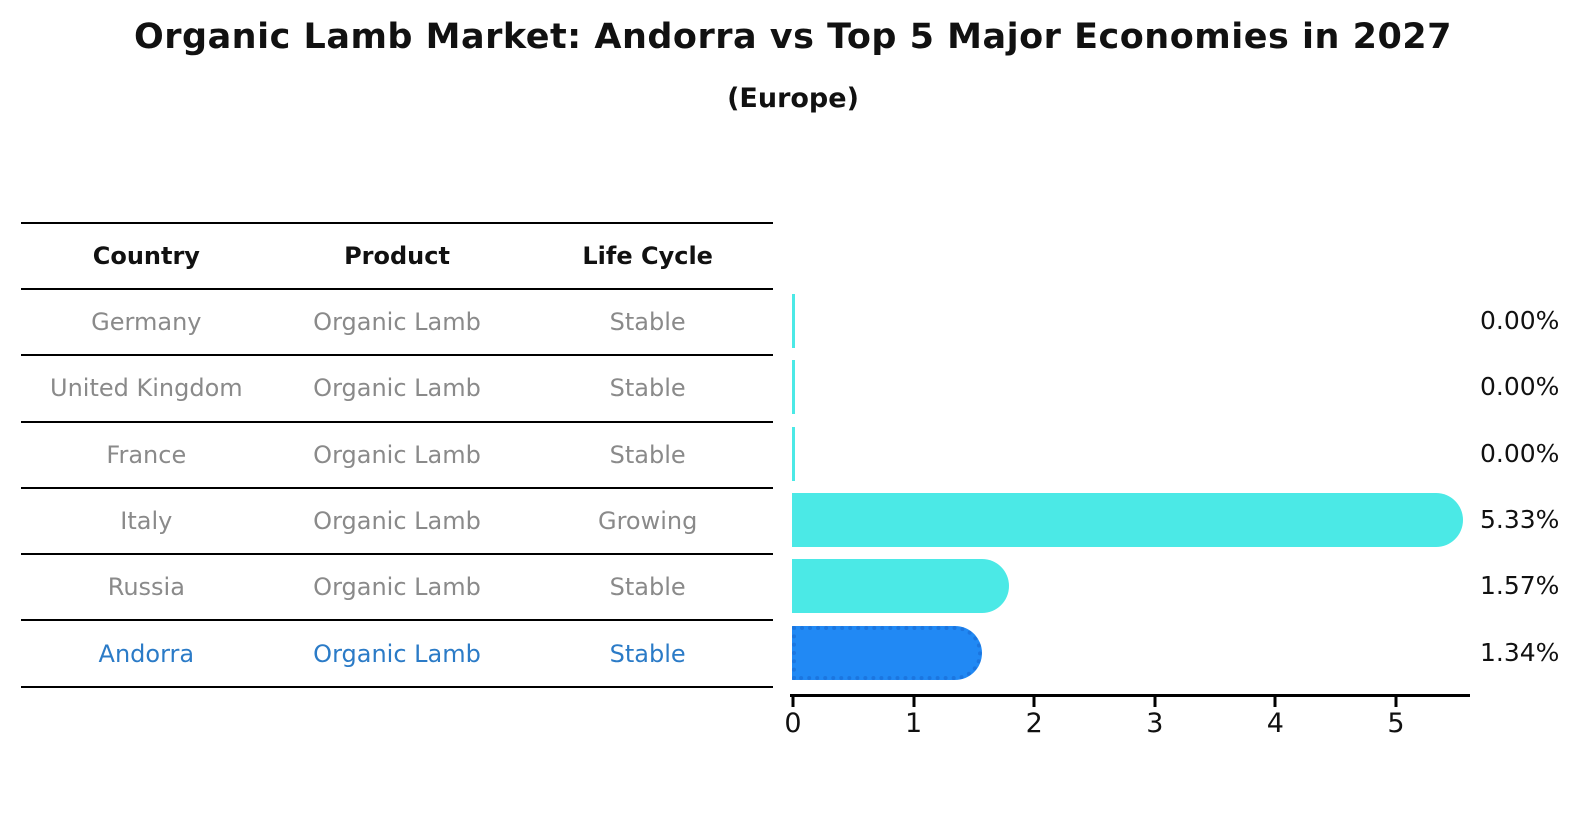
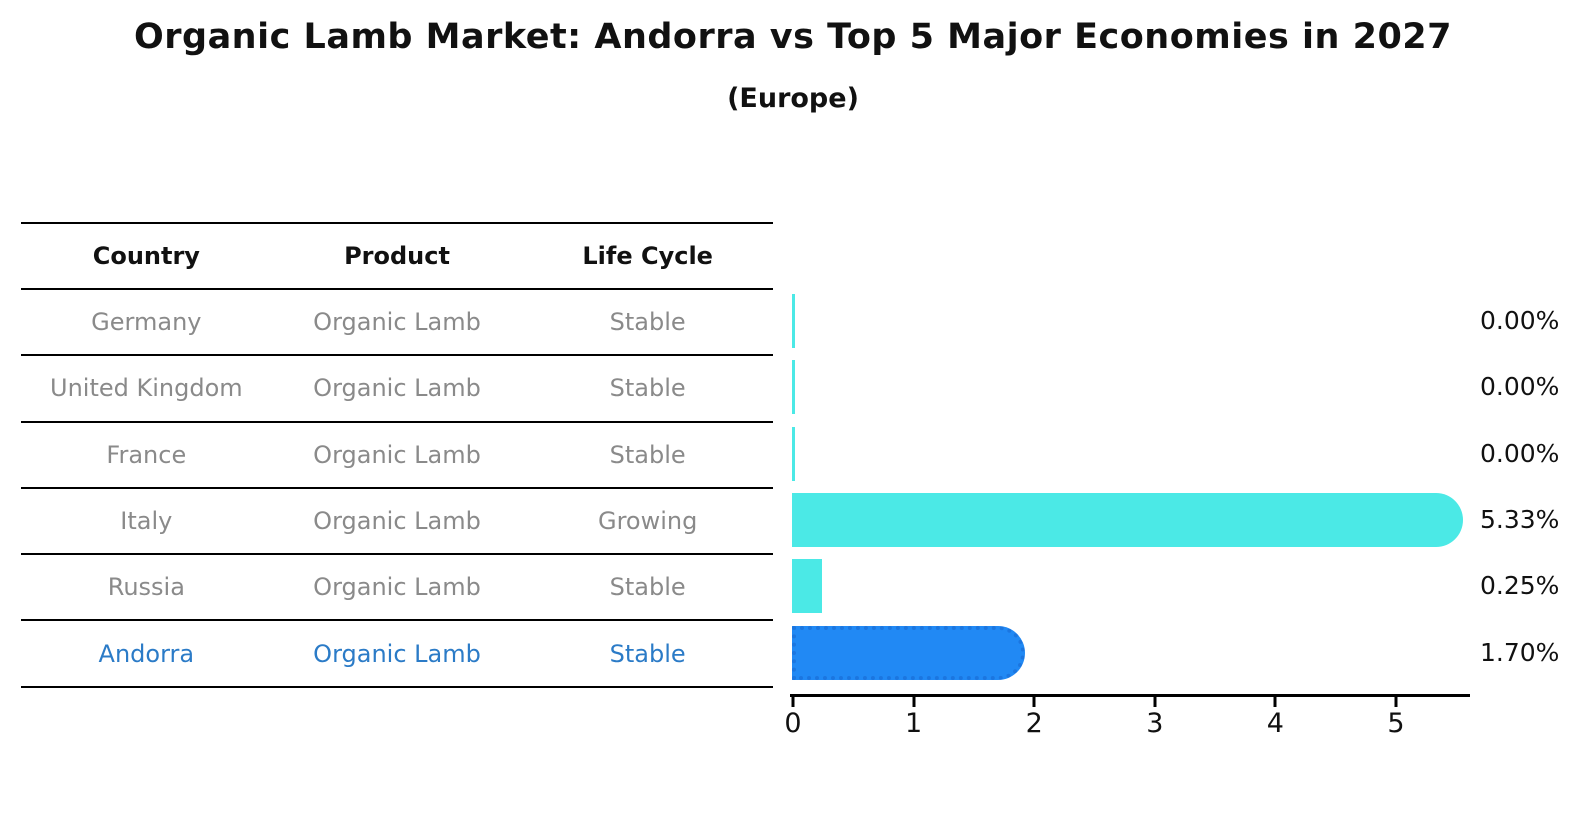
Russia: 1.57% -> 0.25%
Andorra: 1.34% -> 1.70%
